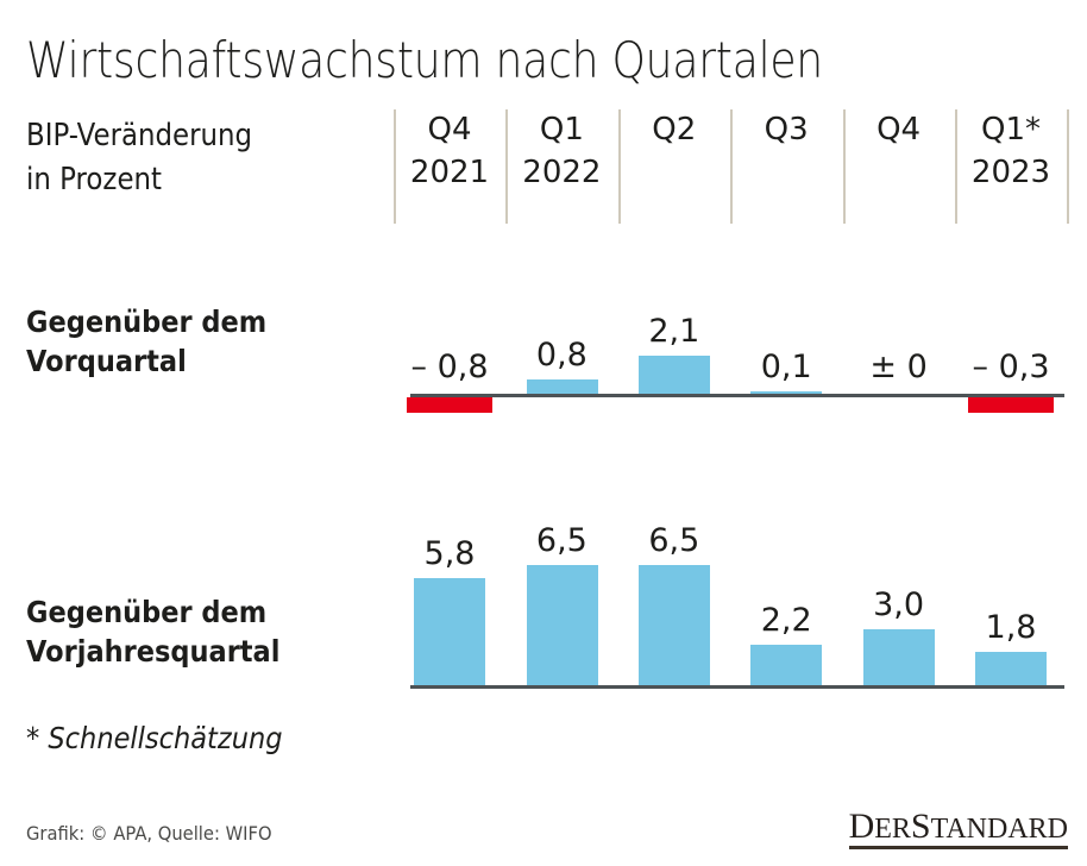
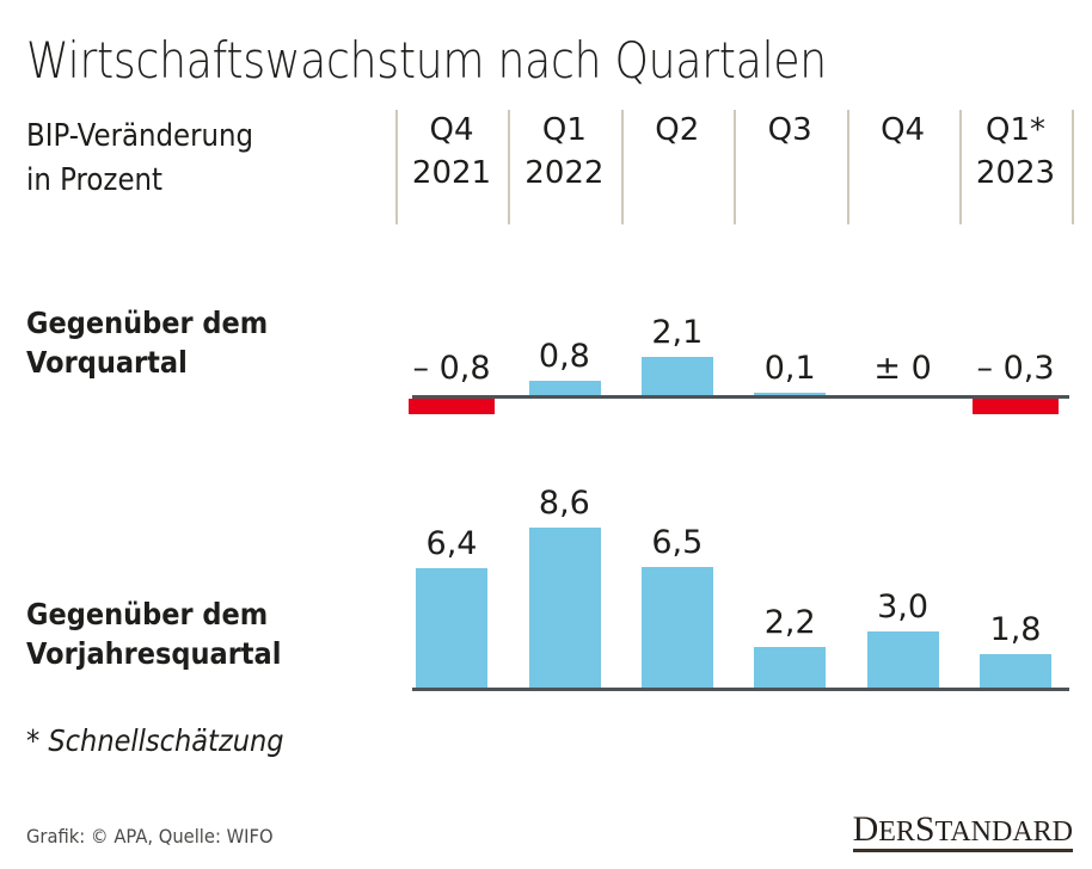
Gegenüber dem Vorjahresquartal/Q4 2021: 5,8 -> 6,4
Gegenüber dem Vorjahresquartal/Q1 2022: 6,5 -> 8,6
